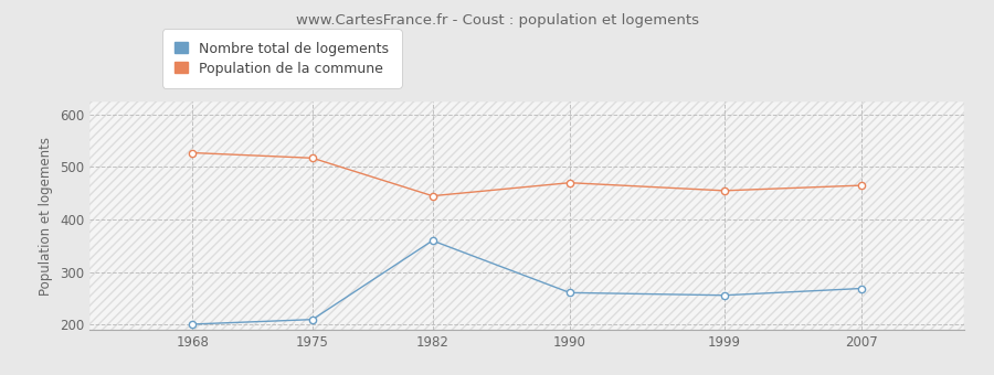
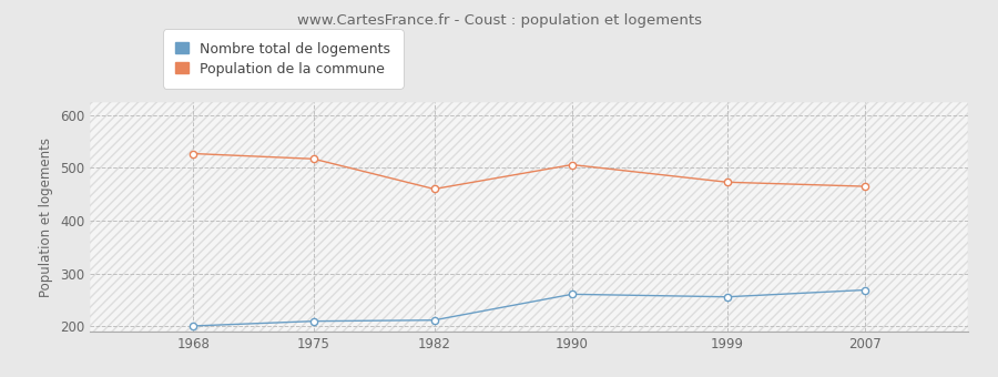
Nombre total de logements/1982: 360 -> 212
Population de la commune/1982: 445 -> 460
Population de la commune/1990: 470 -> 506
Population de la commune/1999: 455 -> 473
